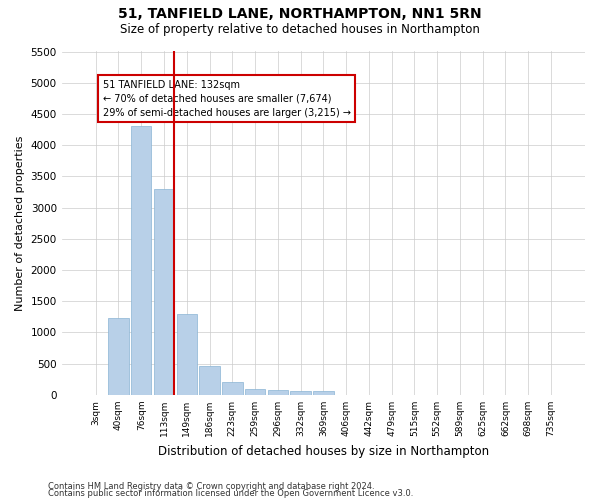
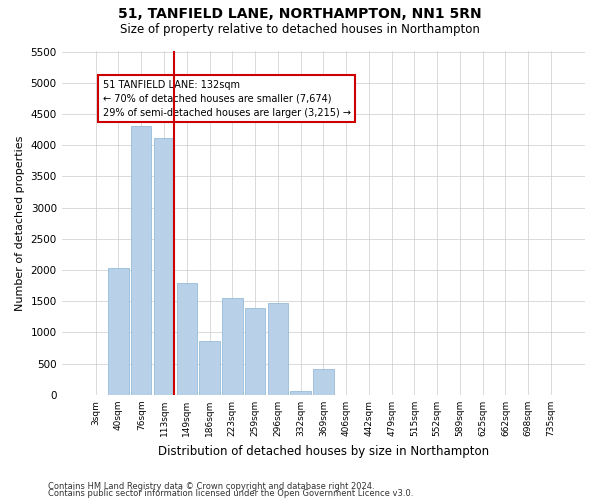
40sqm: 1240 -> 2040
113sqm: 3290 -> 4120
149sqm: 1290 -> 1800
186sqm: 470 -> 860
223sqm: 200 -> 1560
259sqm: 100 -> 1400
296sqm: 80 -> 1480
369sqm: 60 -> 420
